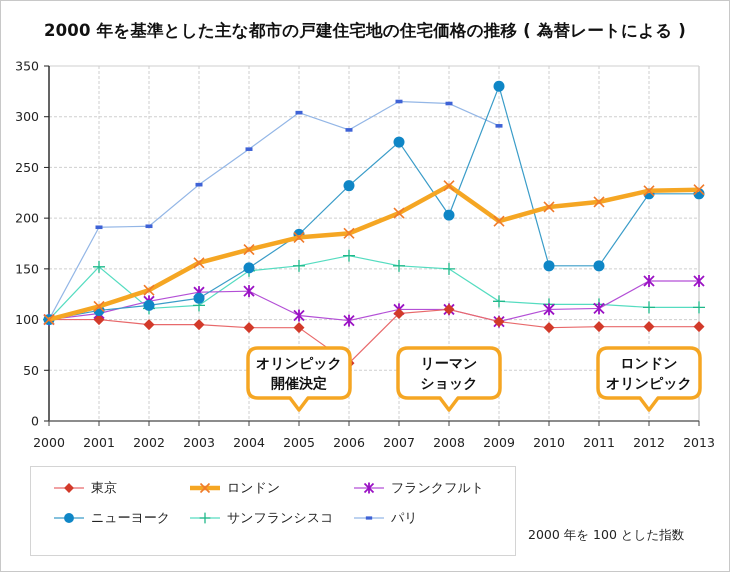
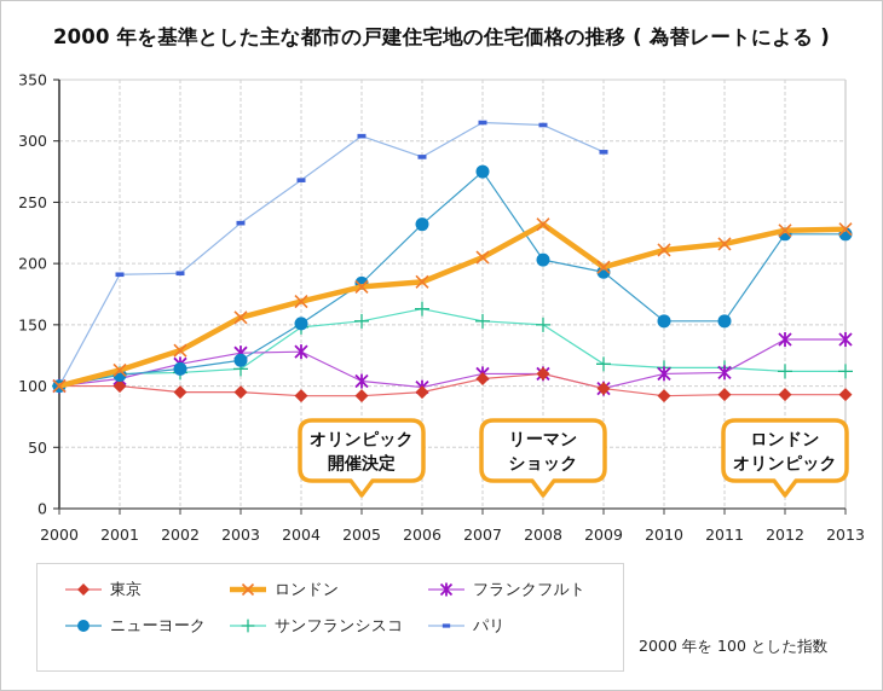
サンフランシスコ/2001: 152 -> 110
東京/2006: 57 -> 95
ニューヨーク/2009: 330 -> 193
